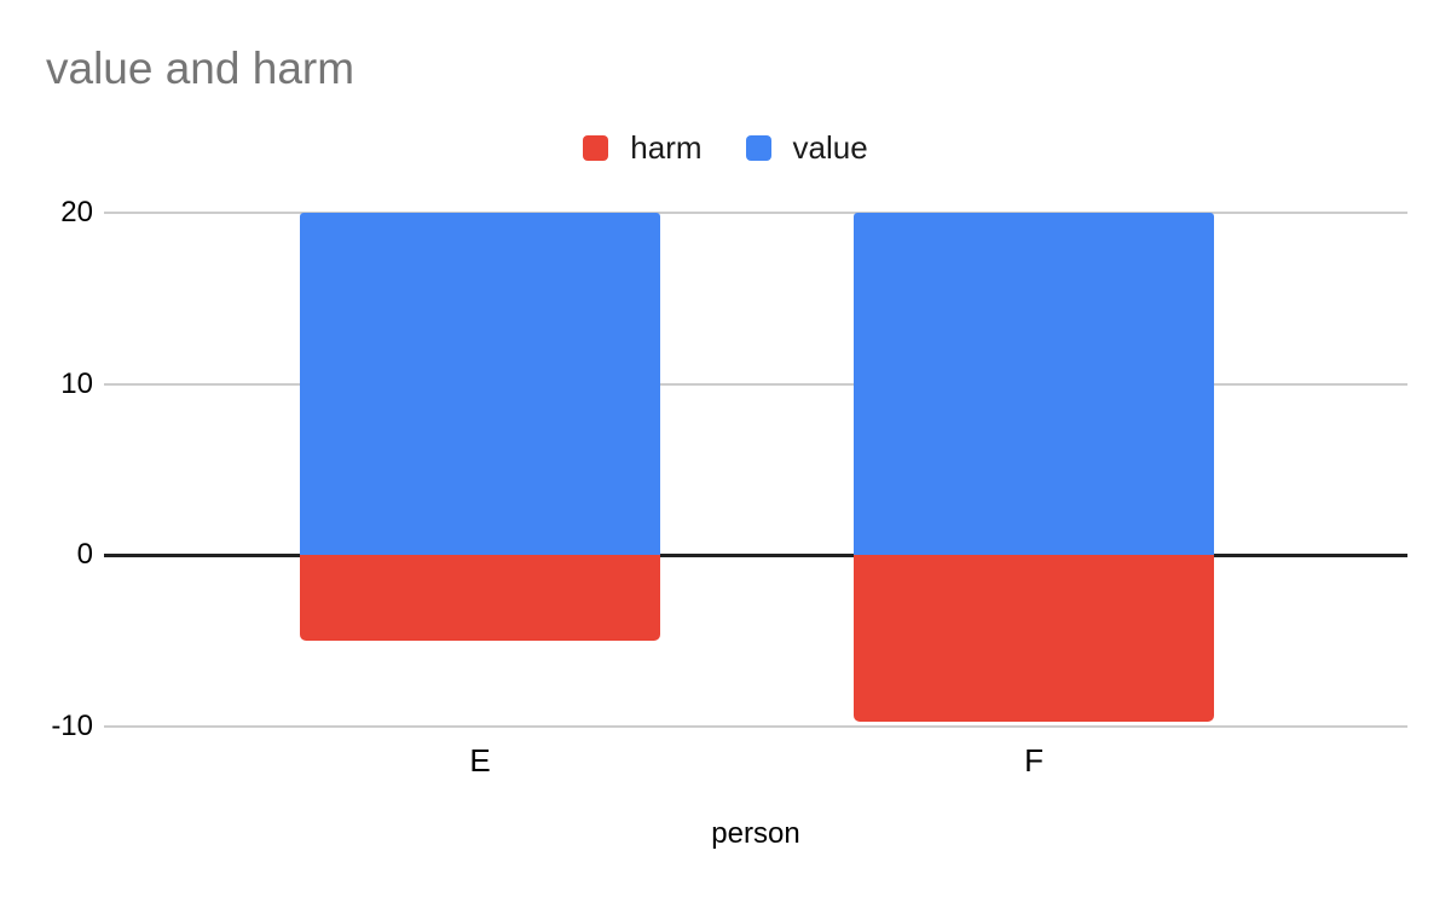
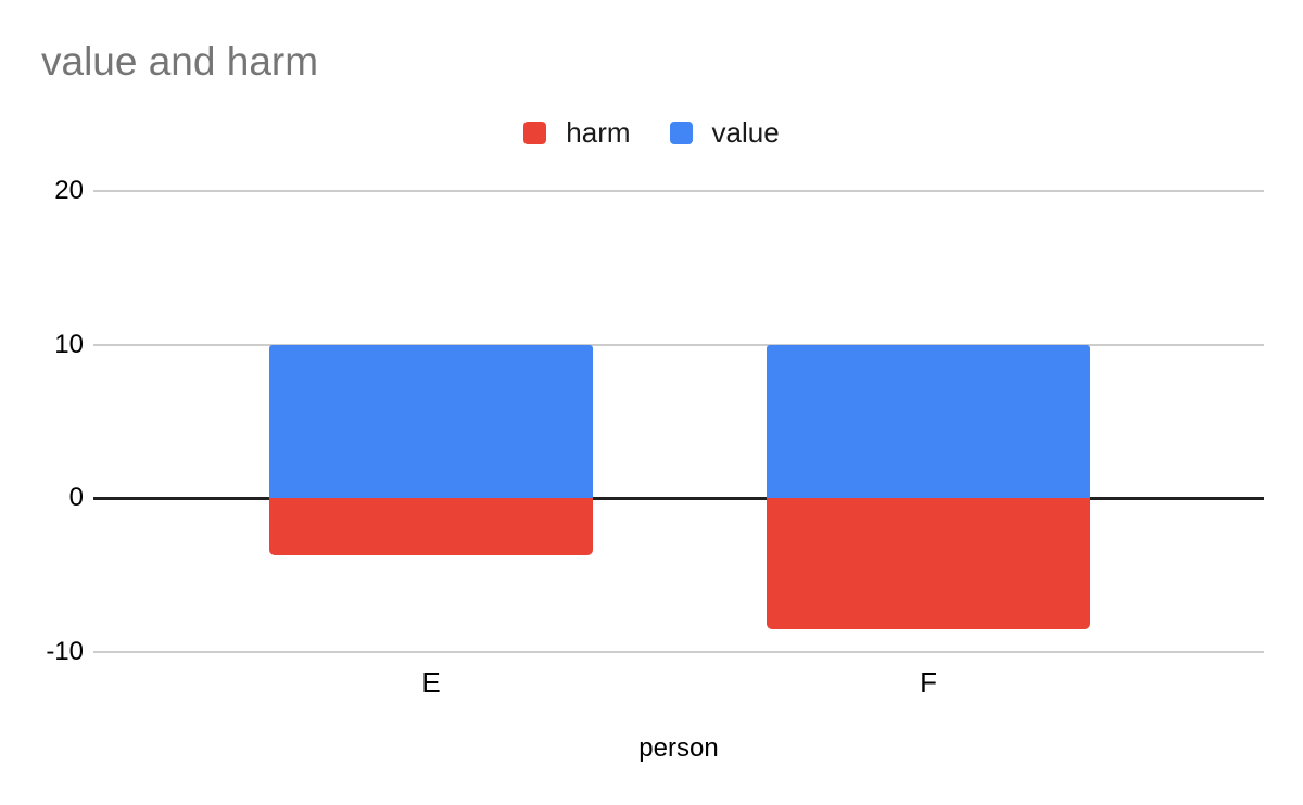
harm/E: -5.0 -> -3.7
value/E: 20 -> 10
harm/F: -9.8 -> -8.5
value/F: 20 -> 10
